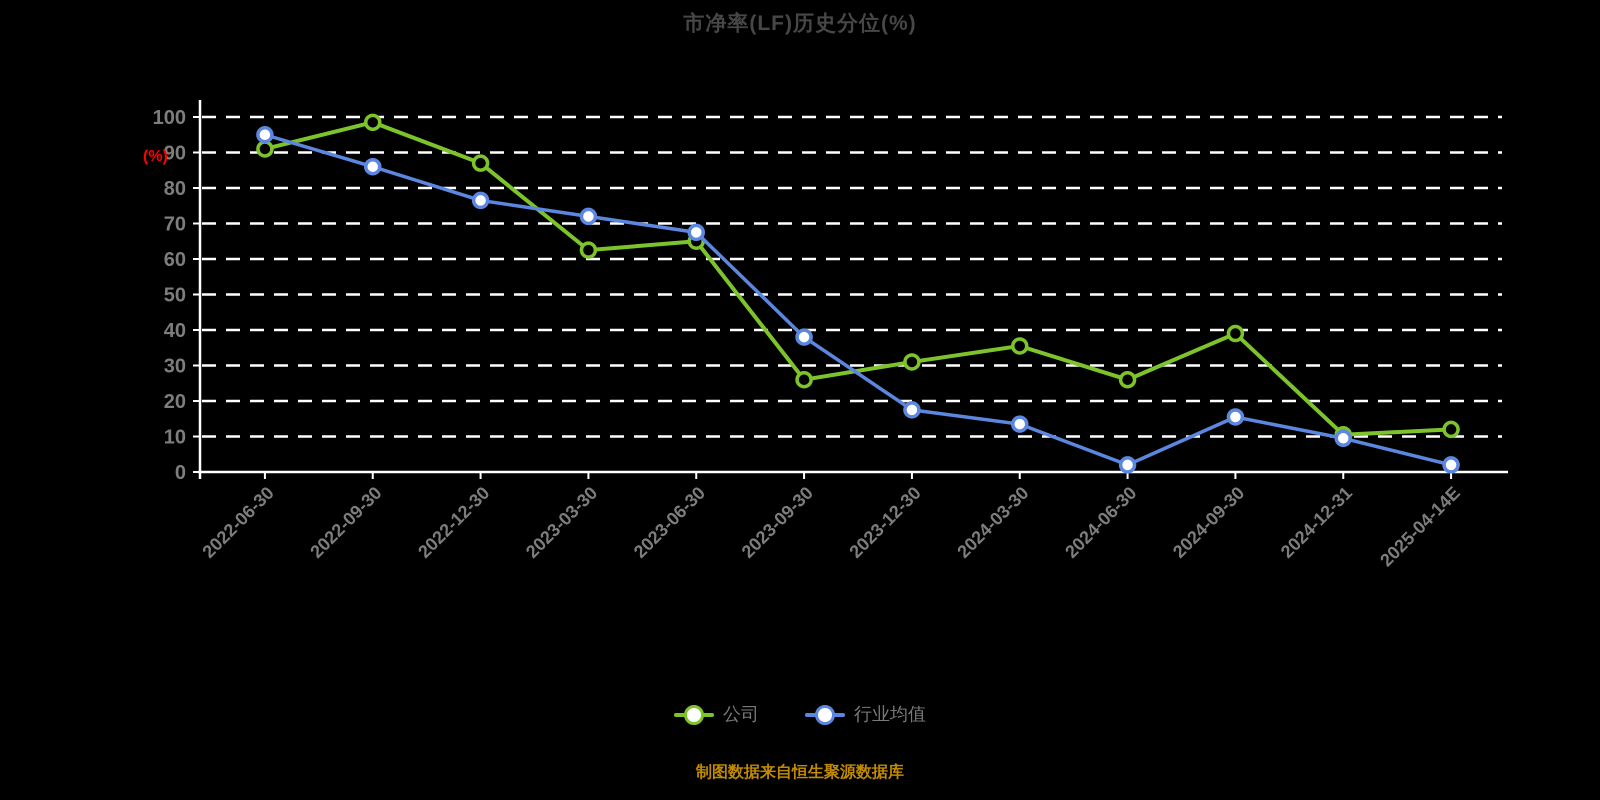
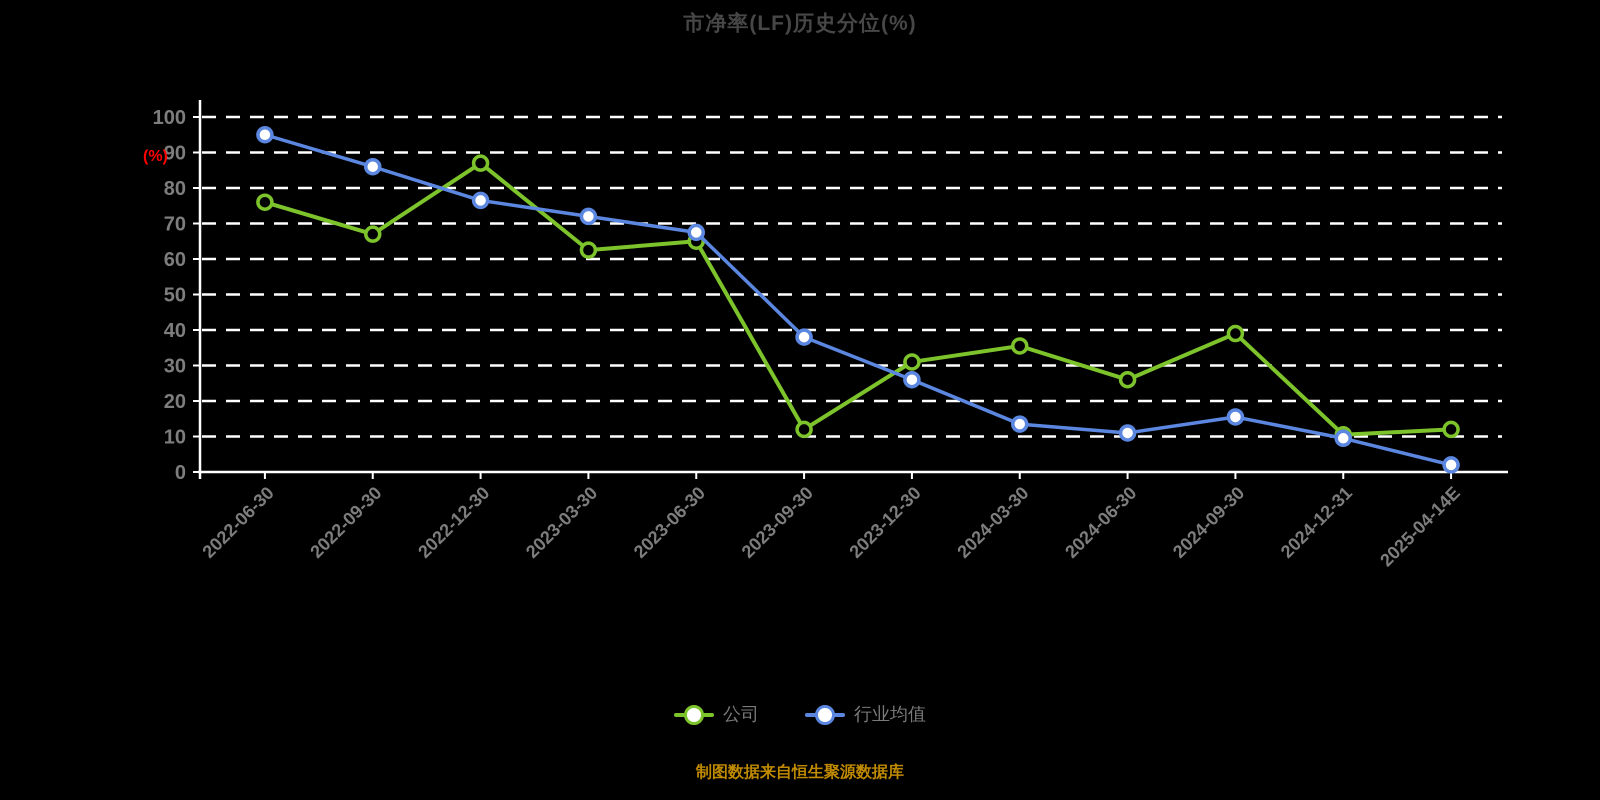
公司/2022-06-30: 91 -> 76
公司/2022-09-30: 98 -> 67
公司/2023-09-30: 26 -> 12
行业均值/2023-12-30: 18 -> 26
行业均值/2024-06-30: 2 -> 11
